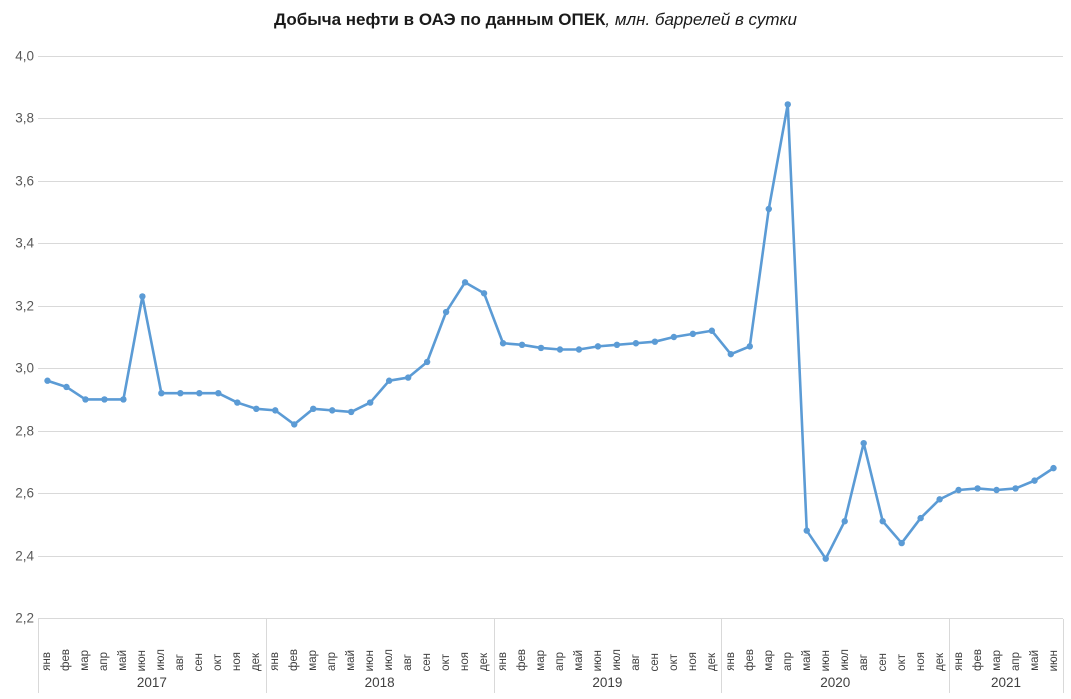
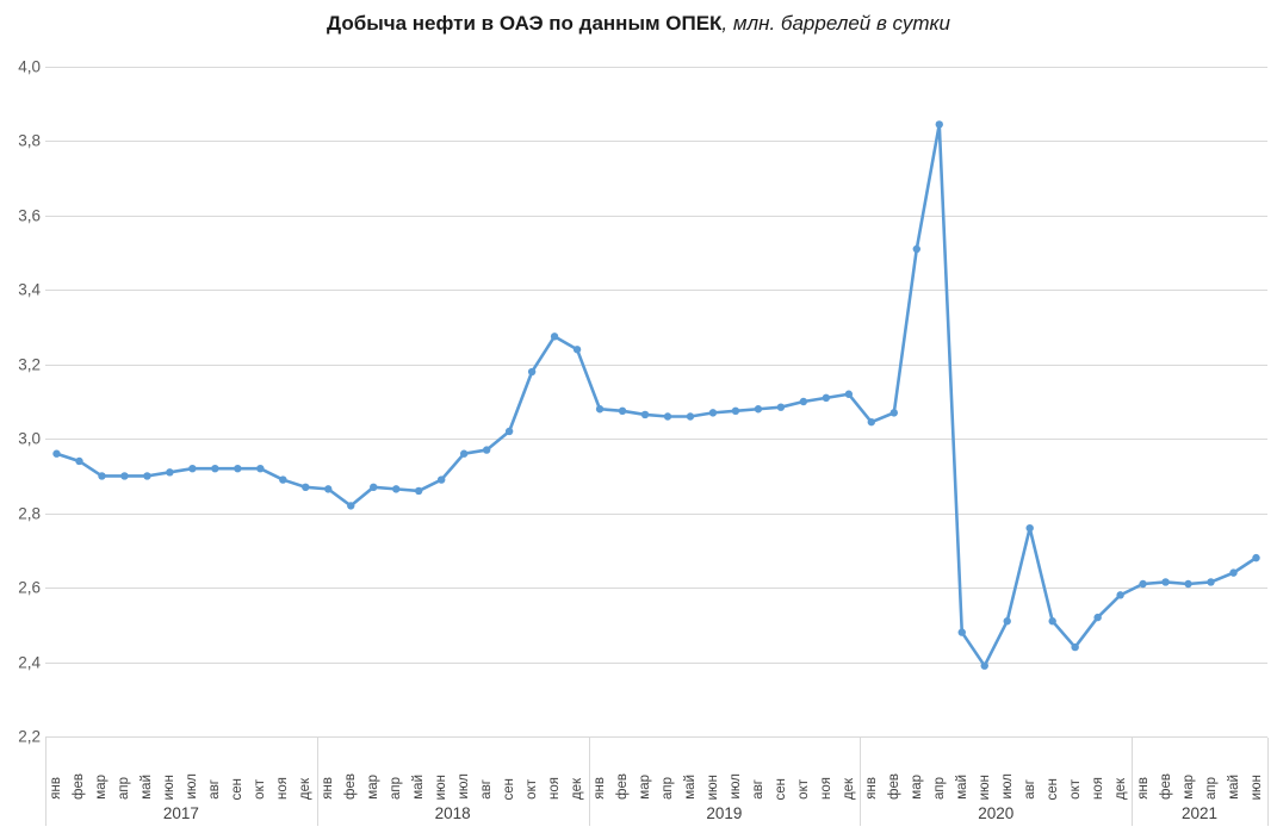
июн 2017: 3,23 -> 2,91
